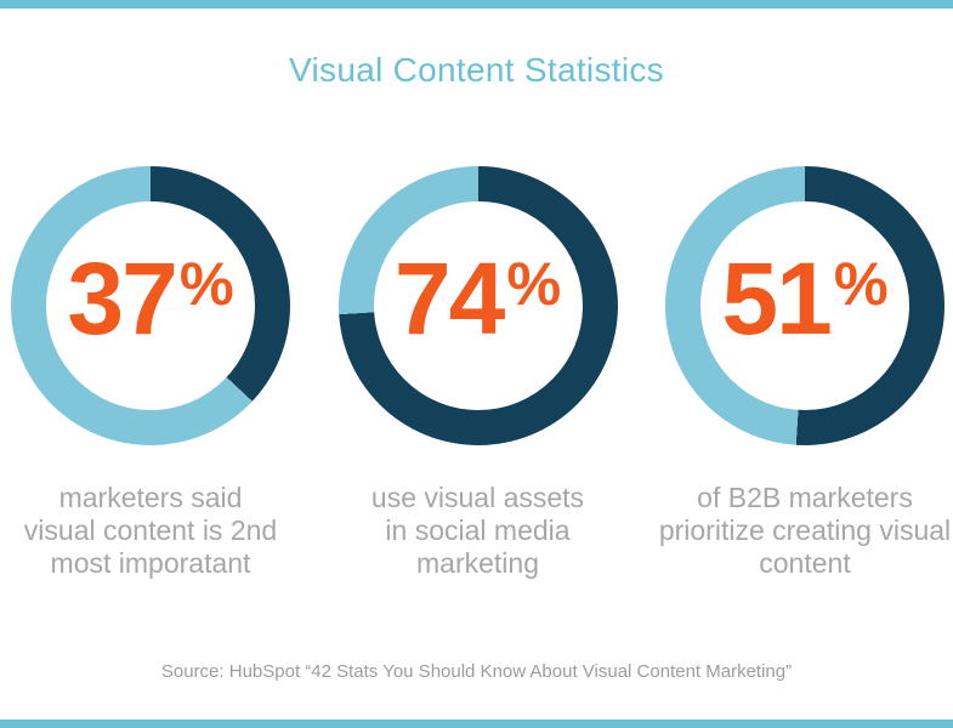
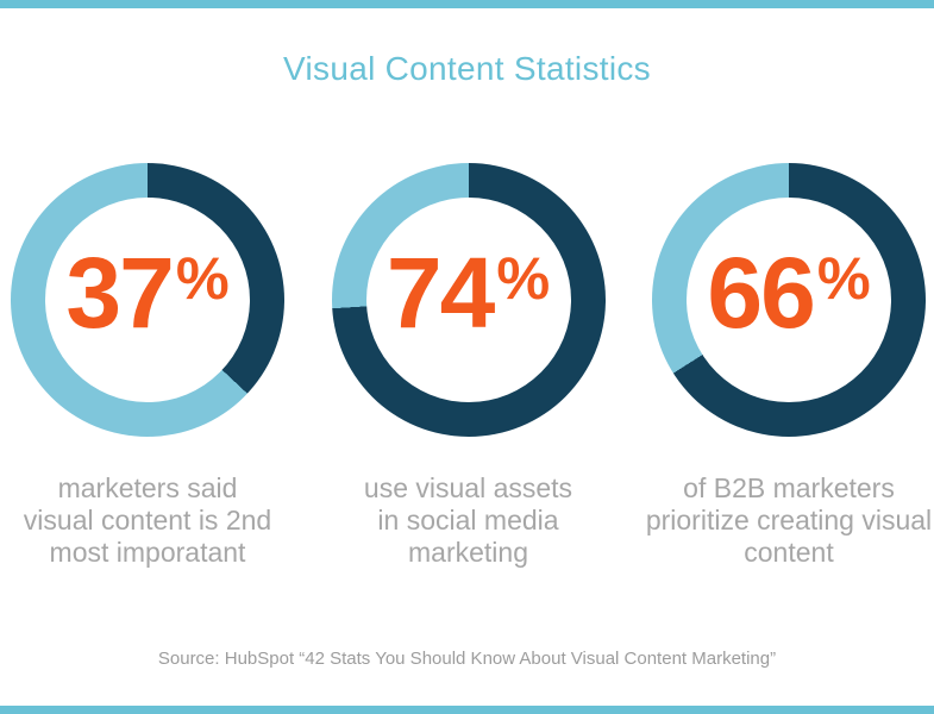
of B2B marketers prioritize creating visual content: 51 -> 66
